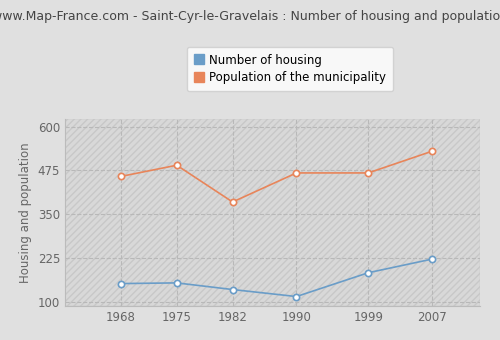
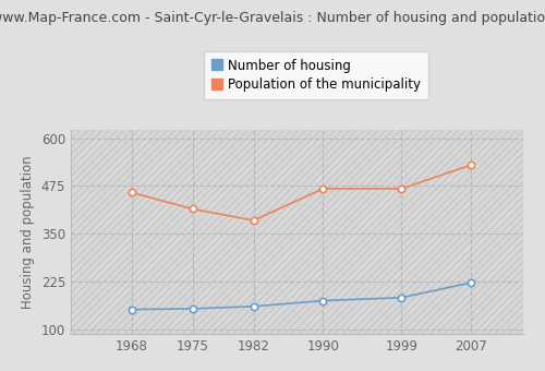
Population of the municipality/1975: 490 -> 415
Number of housing/1982: 135 -> 160
Number of housing/1990: 115 -> 175
